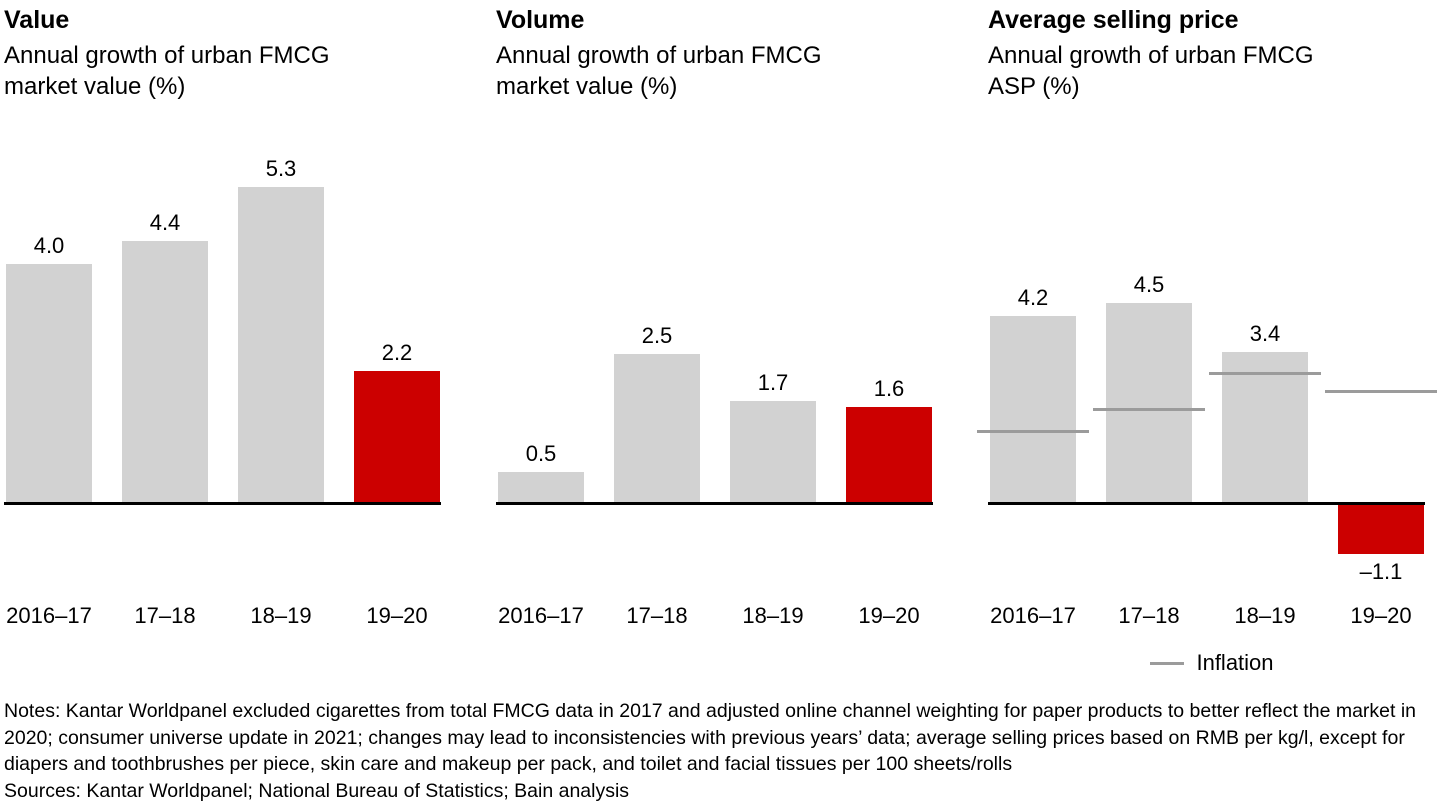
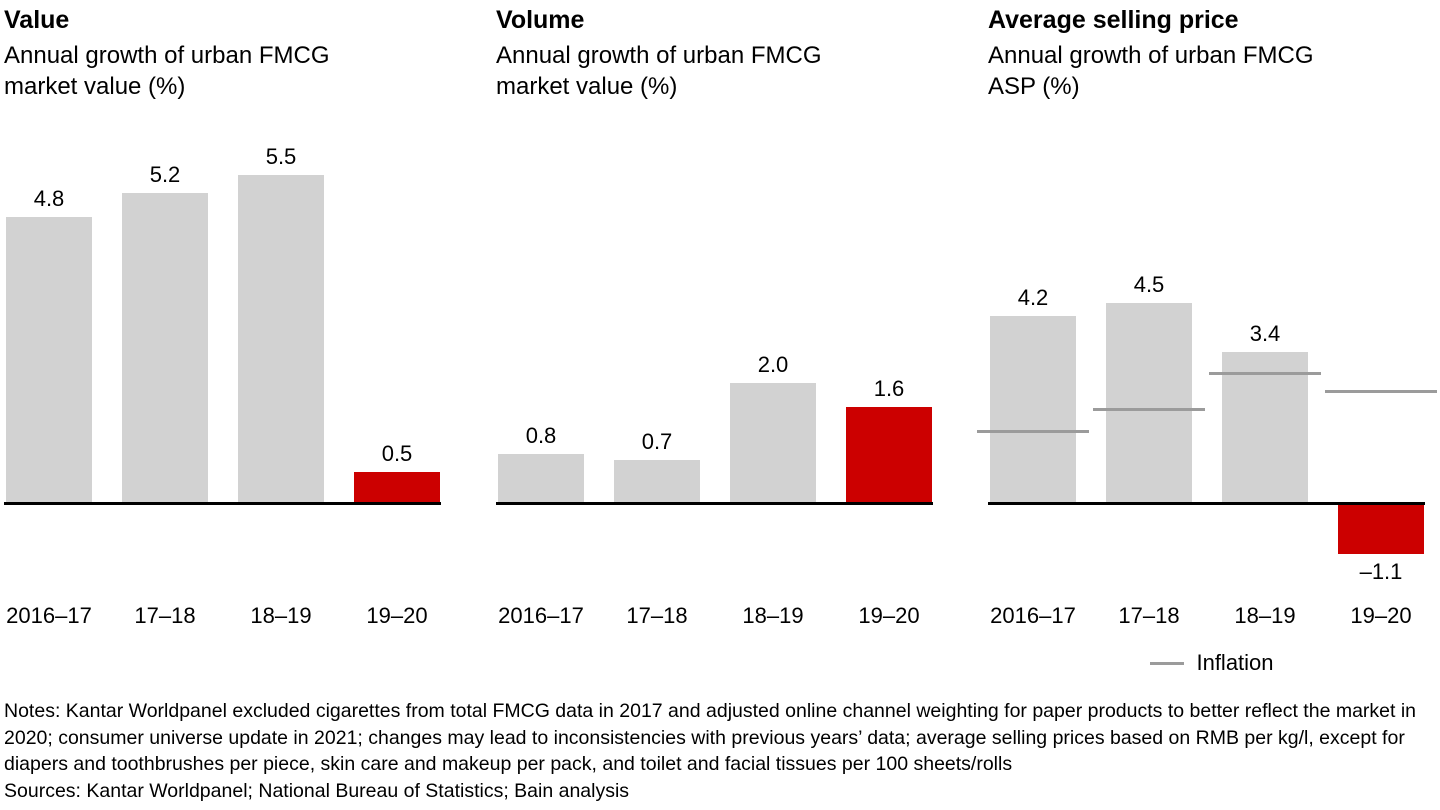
Value/2016–17: 4.0 -> 4.8
Value/17–18: 4.4 -> 5.2
Value/18–19: 5.3 -> 5.5
Value/19–20: 2.2 -> 0.5
Volume/2016–17: 0.5 -> 0.8
Volume/17–18: 2.5 -> 0.7
Volume/18–19: 1.7 -> 2.0
